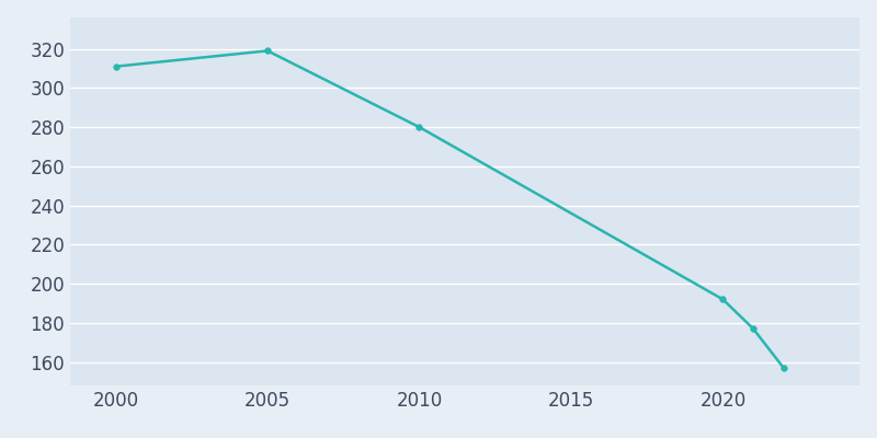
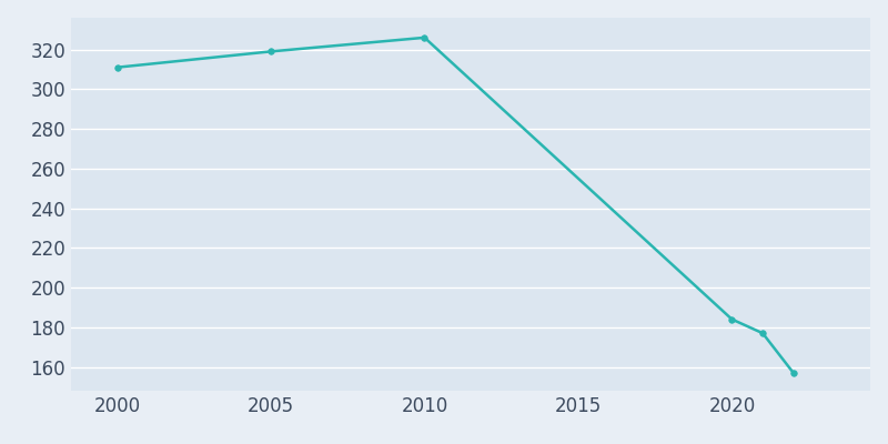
2010: 280 -> 326
2020: 192 -> 184
